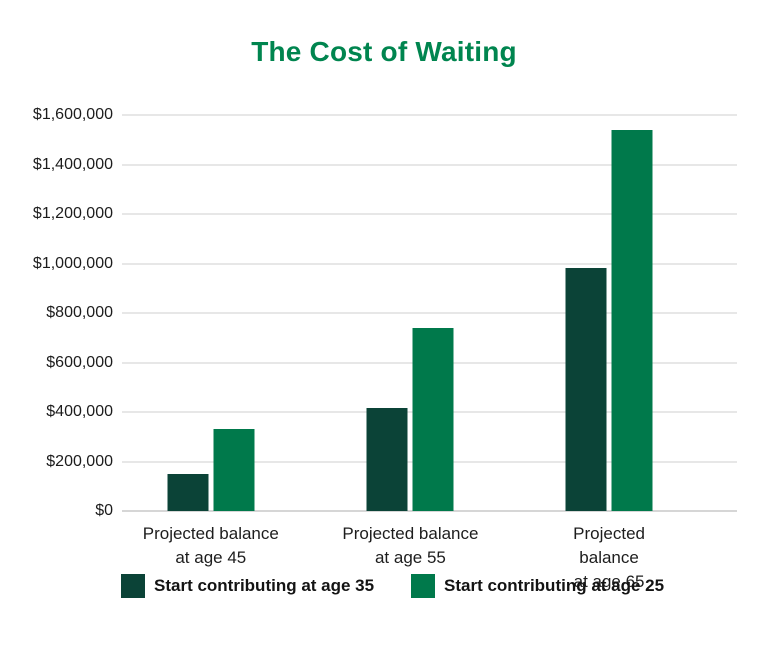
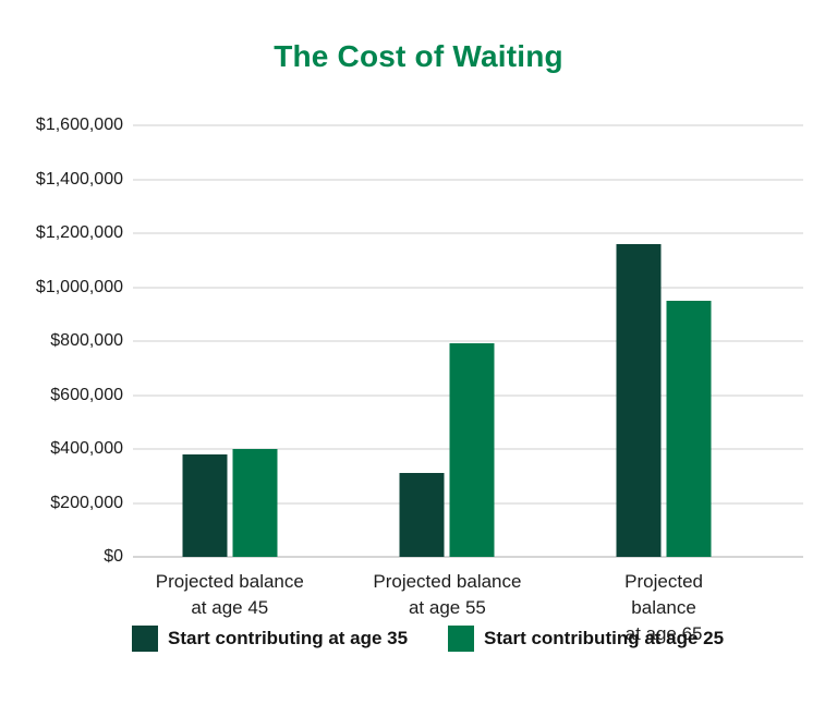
Start contributing at age 35/Projected balance at age 45: $150000 -> $380000
Start contributing at age 25/Projected balance at age 45: $330000 -> $400000
Start contributing at age 35/Projected balance at age 55: $420000 -> $310000
Start contributing at age 25/Projected balance at age 55: $740000 -> $790000
Start contributing at age 35/Projected balance at age 65: $980000 -> $1160000
Start contributing at age 25/Projected balance at age 65: $1540000 -> $950000
